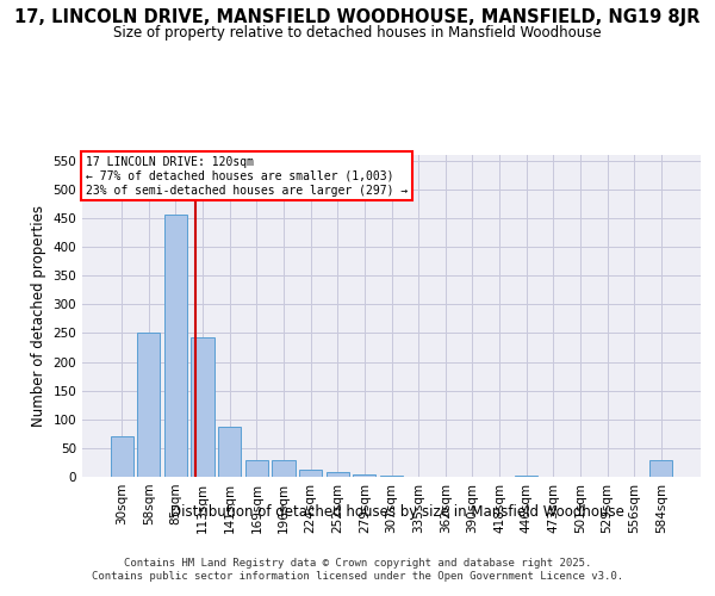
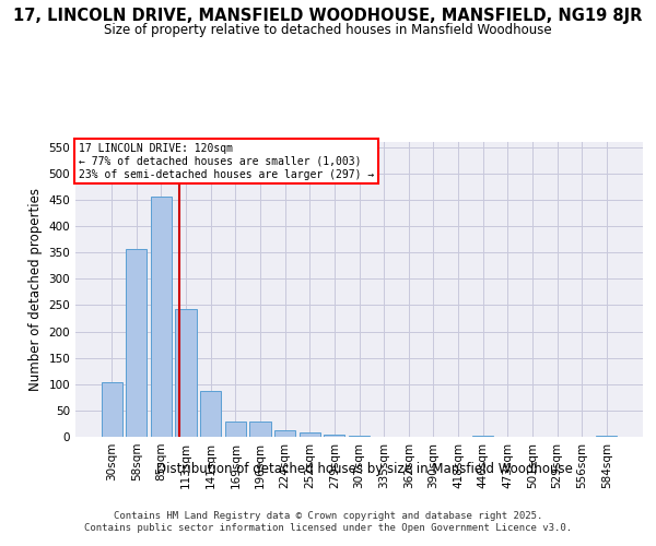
30sqm: 70 -> 103
58sqm: 250 -> 356
584sqm: 30 -> 3
